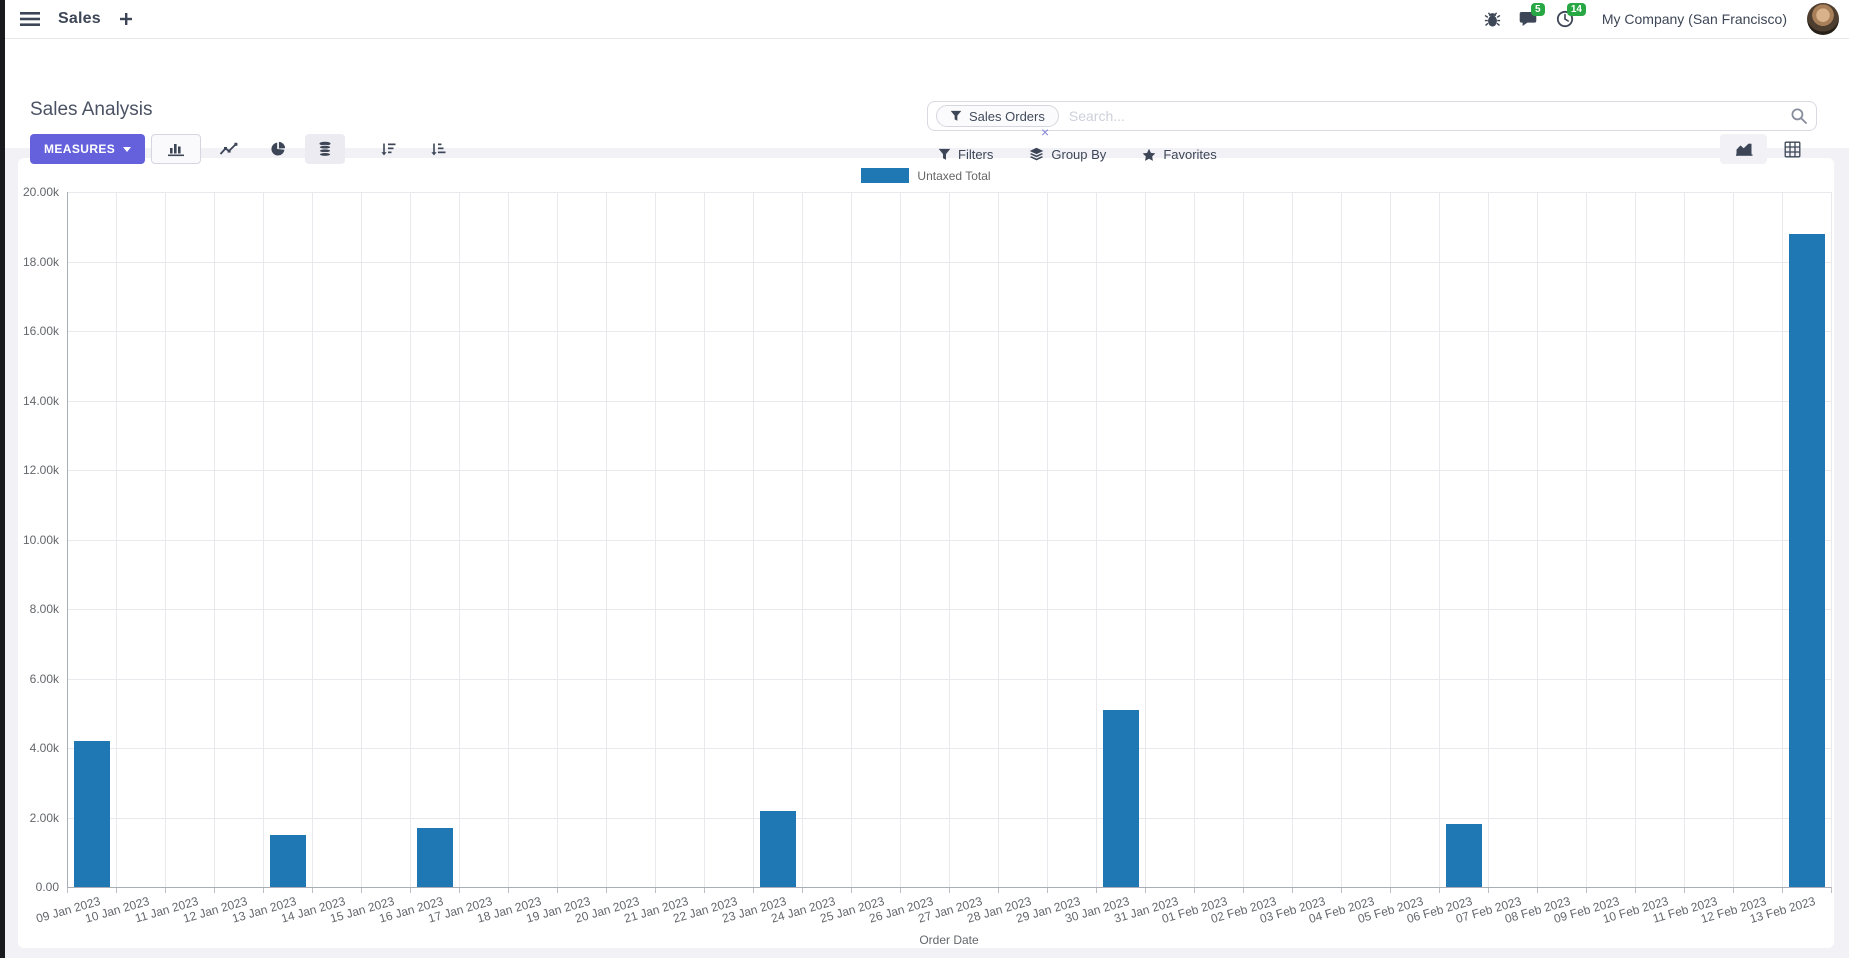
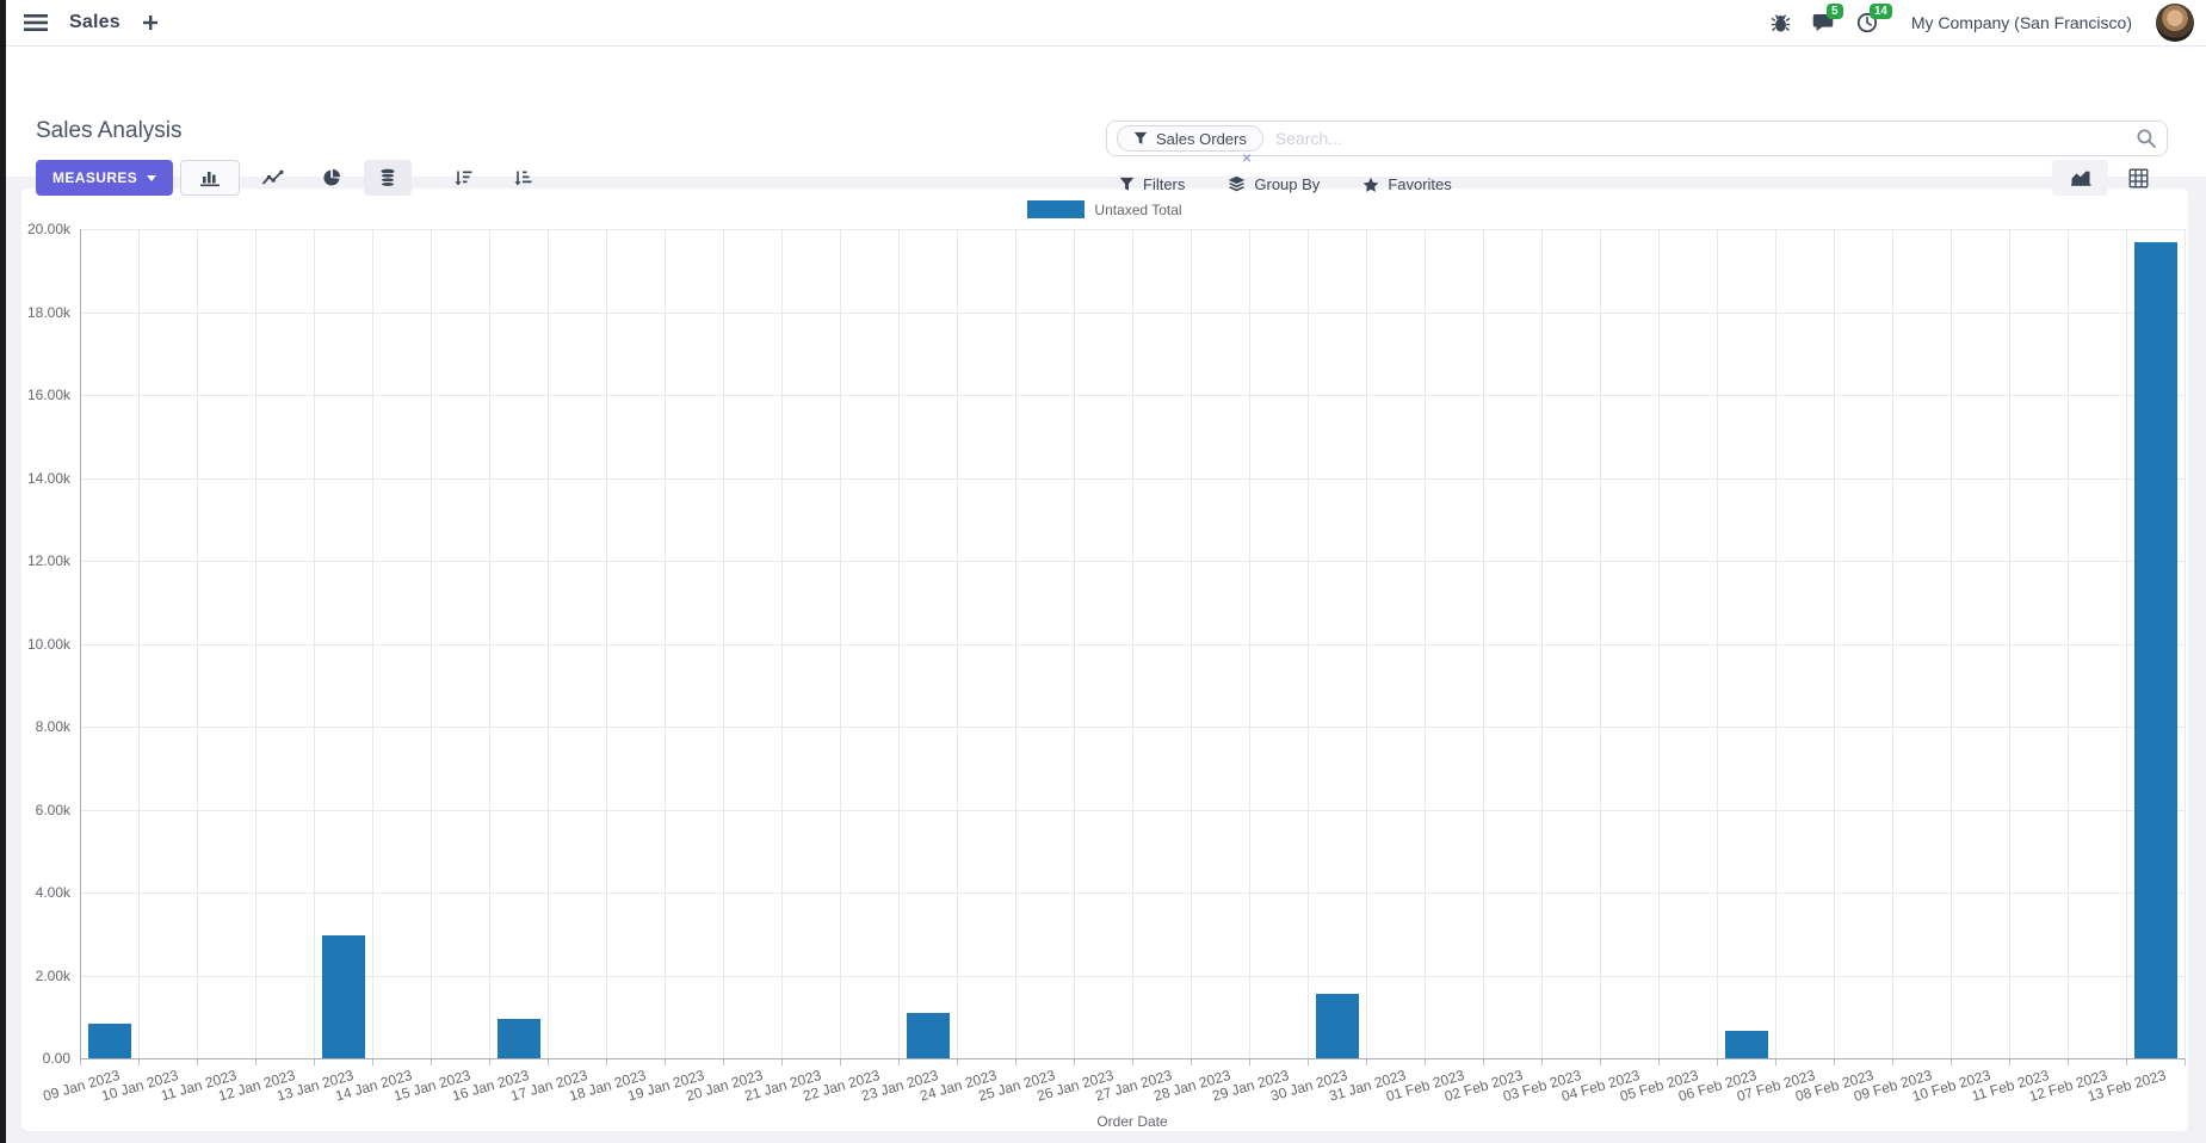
09 Jan 2023: 4.2k -> 0.8k
13 Jan 2023: 1.5k -> 3.0k
16 Jan 2023: 1.7k -> 1.0k
23 Jan 2023: 2.2k -> 1.1k
30 Jan 2023: 5.1k -> 1.6k
06 Feb 2023: 1.8k -> 0.7k
13 Feb 2023: 18.8k -> 19.7k
